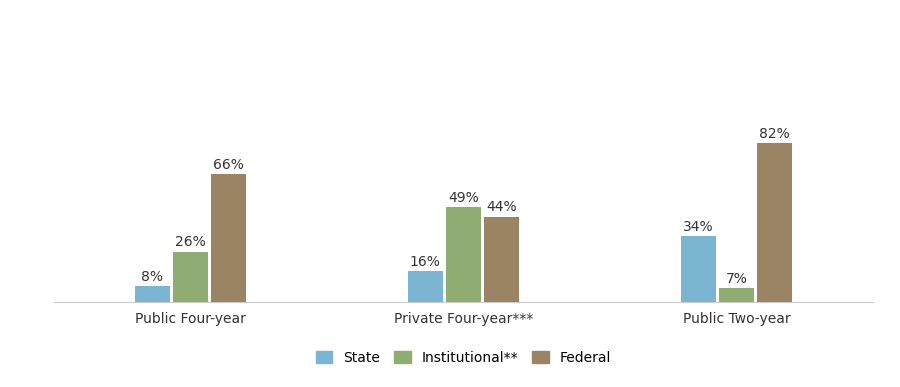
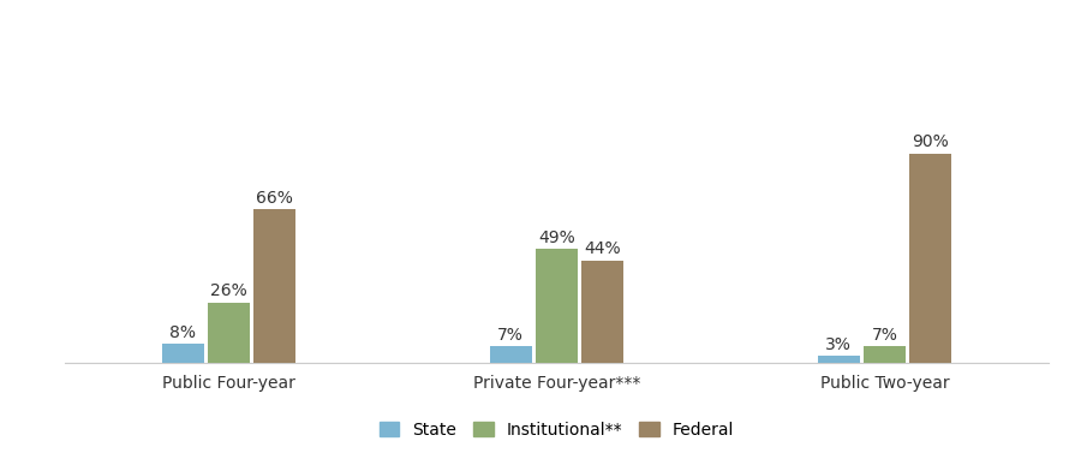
State/Private Four-year***: 16% -> 7%
State/Public Two-year: 34% -> 3%
Federal/Public Two-year: 82% -> 90%
